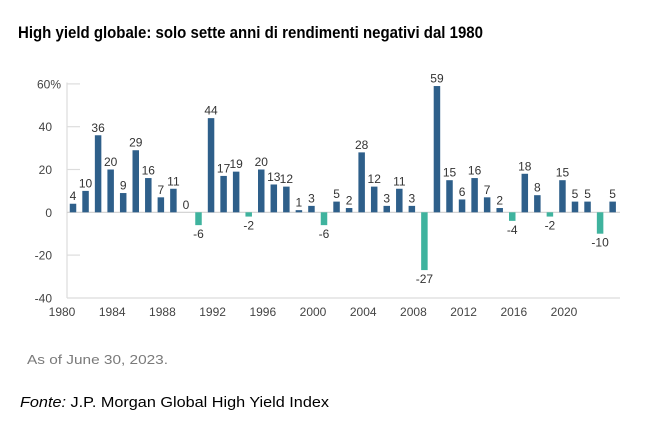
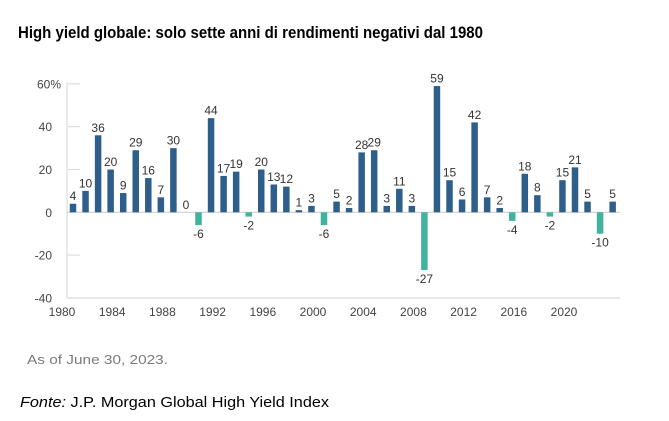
1988: 11 -> 30
2004: 12 -> 29
2012: 16 -> 42
2020: 5 -> 21
